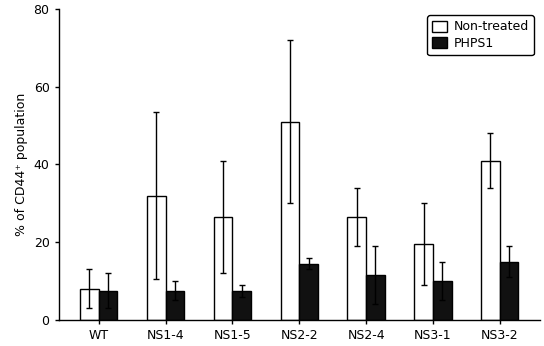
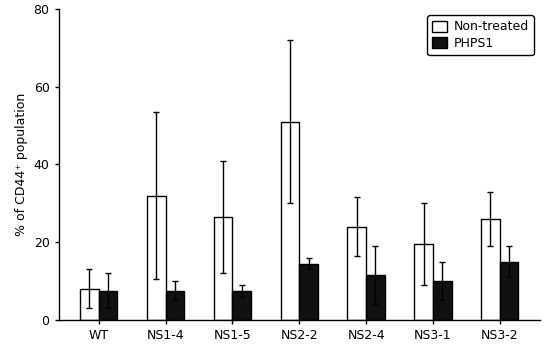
Non-treated/NS2-4: 26.5 -> 24.0
Non-treated/NS3-2: 41.0 -> 26.0
